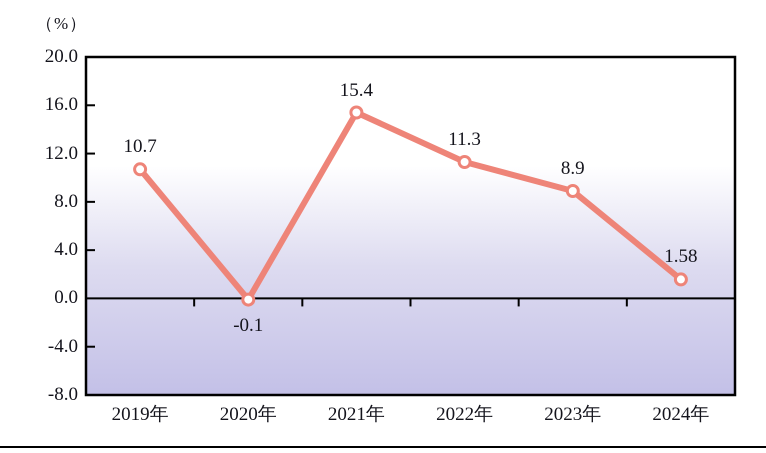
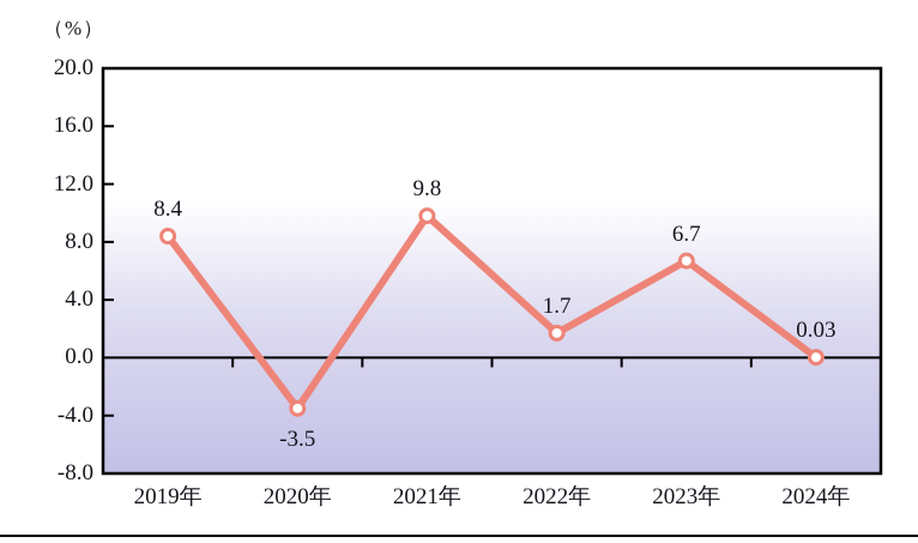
2019年: 10.7 -> 8.4
2020年: -0.1 -> -3.5
2021年: 15.4 -> 9.8
2022年: 11.3 -> 1.7
2023年: 8.9 -> 6.7
2024年: 1.58 -> 0.03
